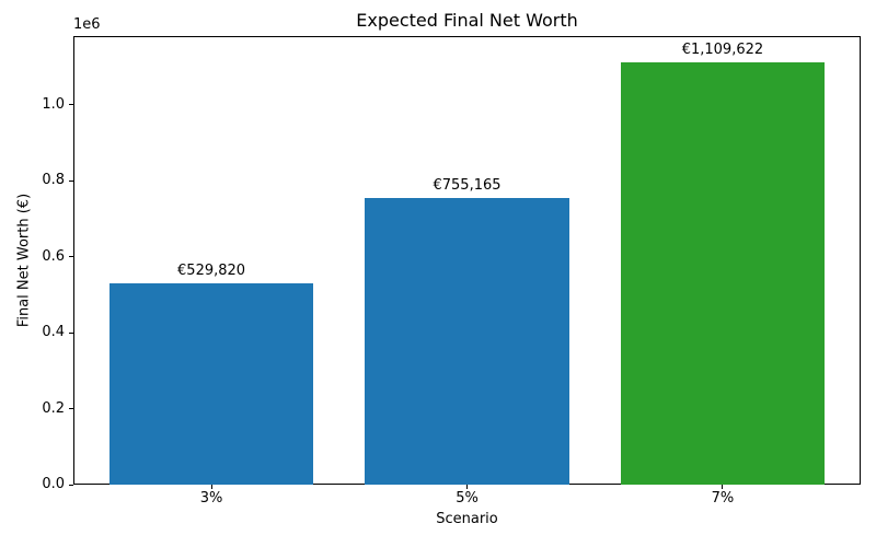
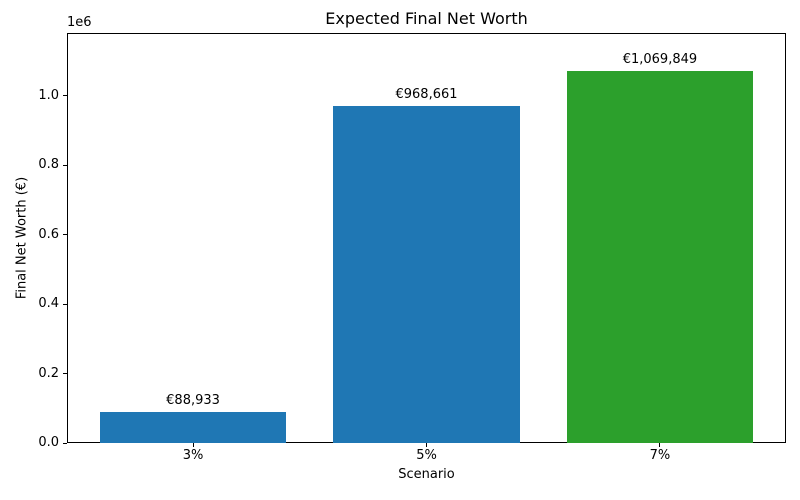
3%: €529,820 -> €88,933
5%: €755,165 -> €968,661
7%: €1,109,622 -> €1,069,849
